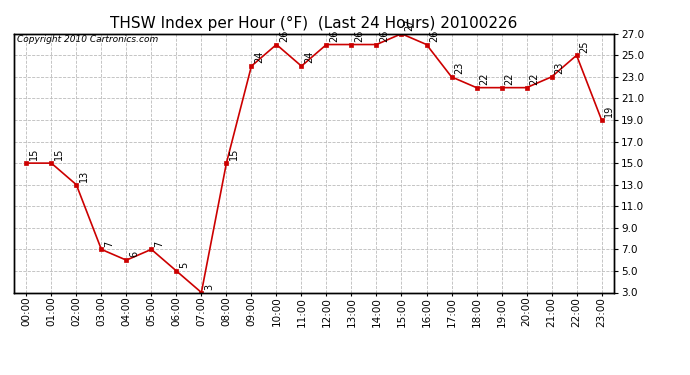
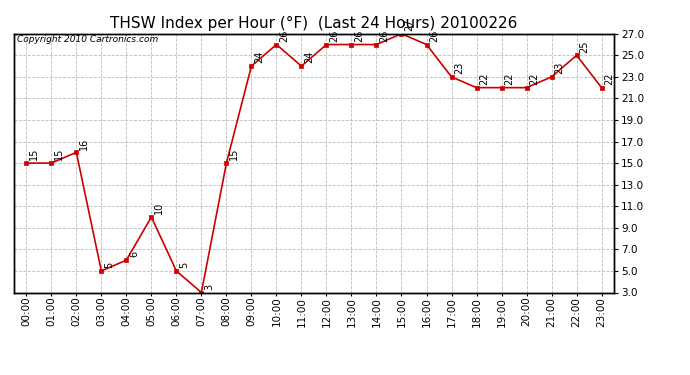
02:00: 13 -> 16
03:00: 7 -> 5
05:00: 7 -> 10
23:00: 19 -> 22
